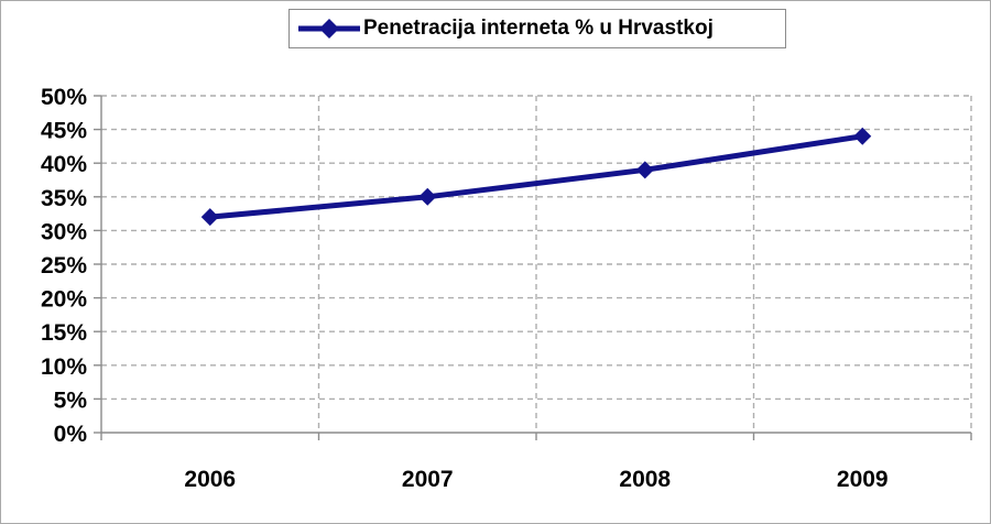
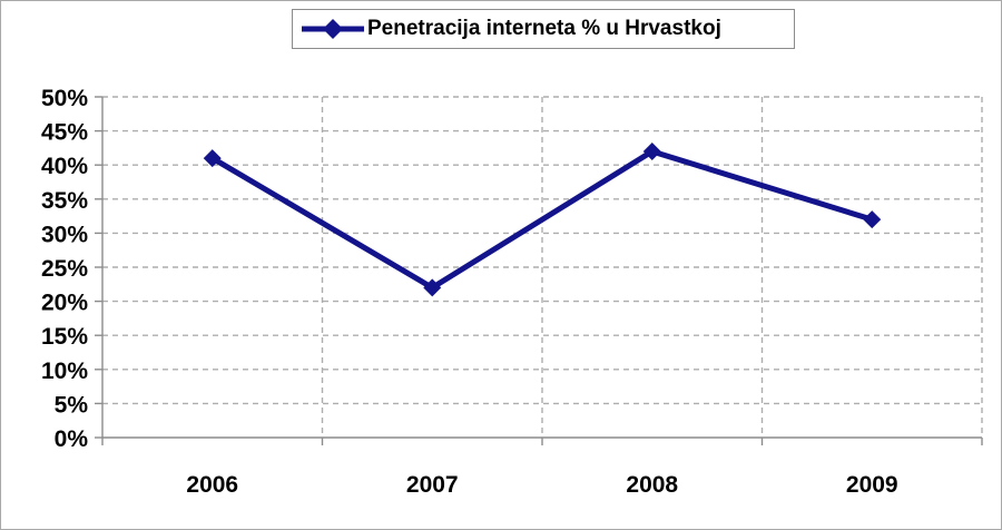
2006: 32% -> 41%
2007: 35% -> 22%
2008: 39% -> 42%
2009: 44% -> 32%
